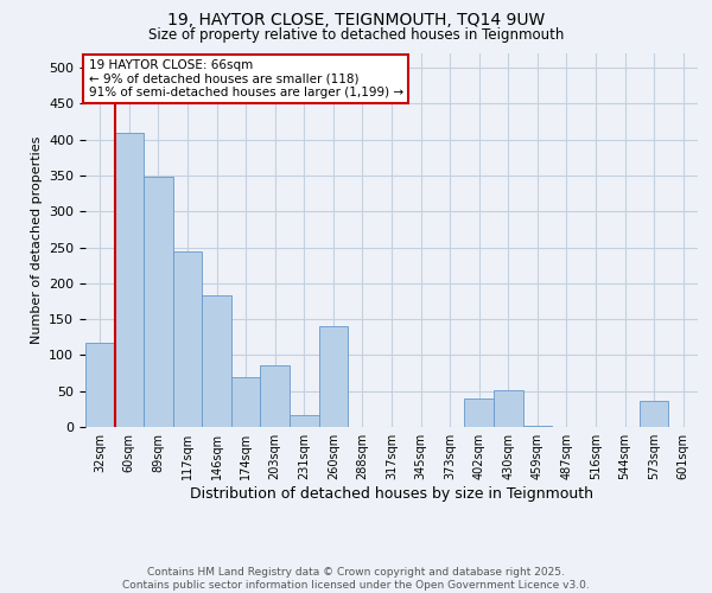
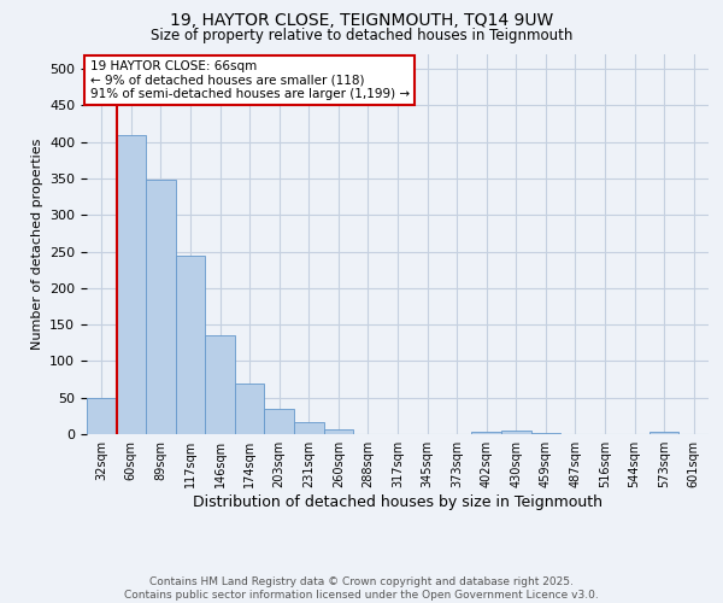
32sqm: 118 -> 50
146sqm: 184 -> 135
203sqm: 86 -> 35
260sqm: 140 -> 7
402sqm: 40 -> 4
430sqm: 52 -> 5
573sqm: 36 -> 3
